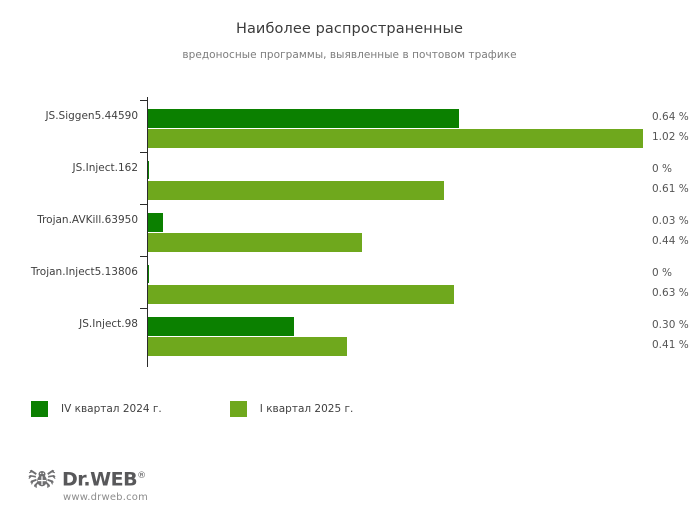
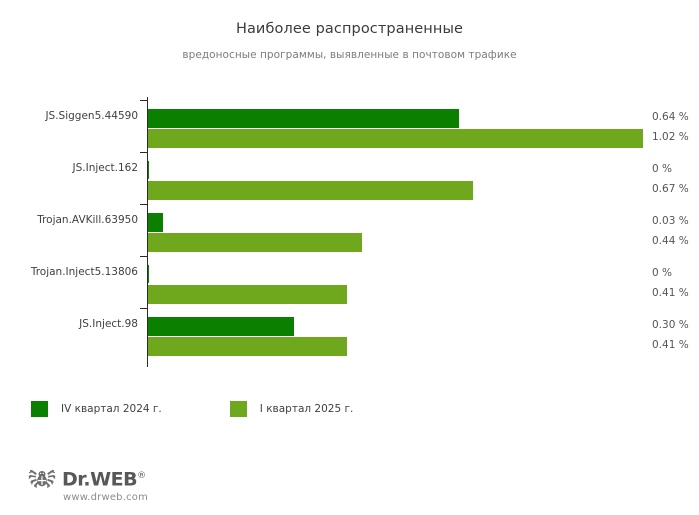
I квартал 2025 г./JS.Inject.162: 0.61 -> 0.67
I квартал 2025 г./Trojan.Inject5.13806: 0.63 -> 0.41
